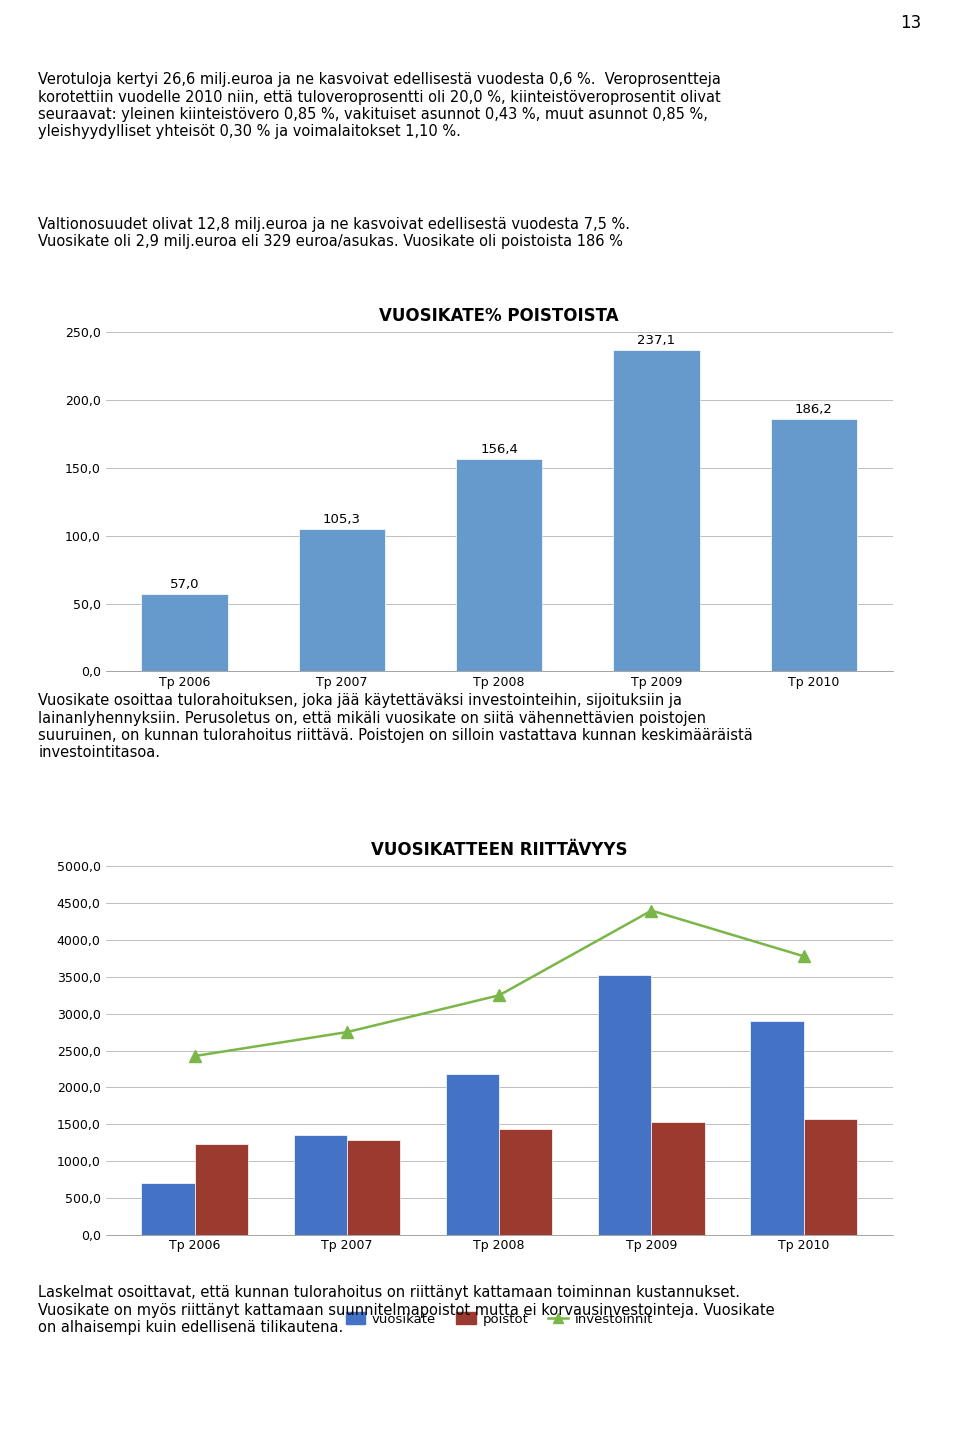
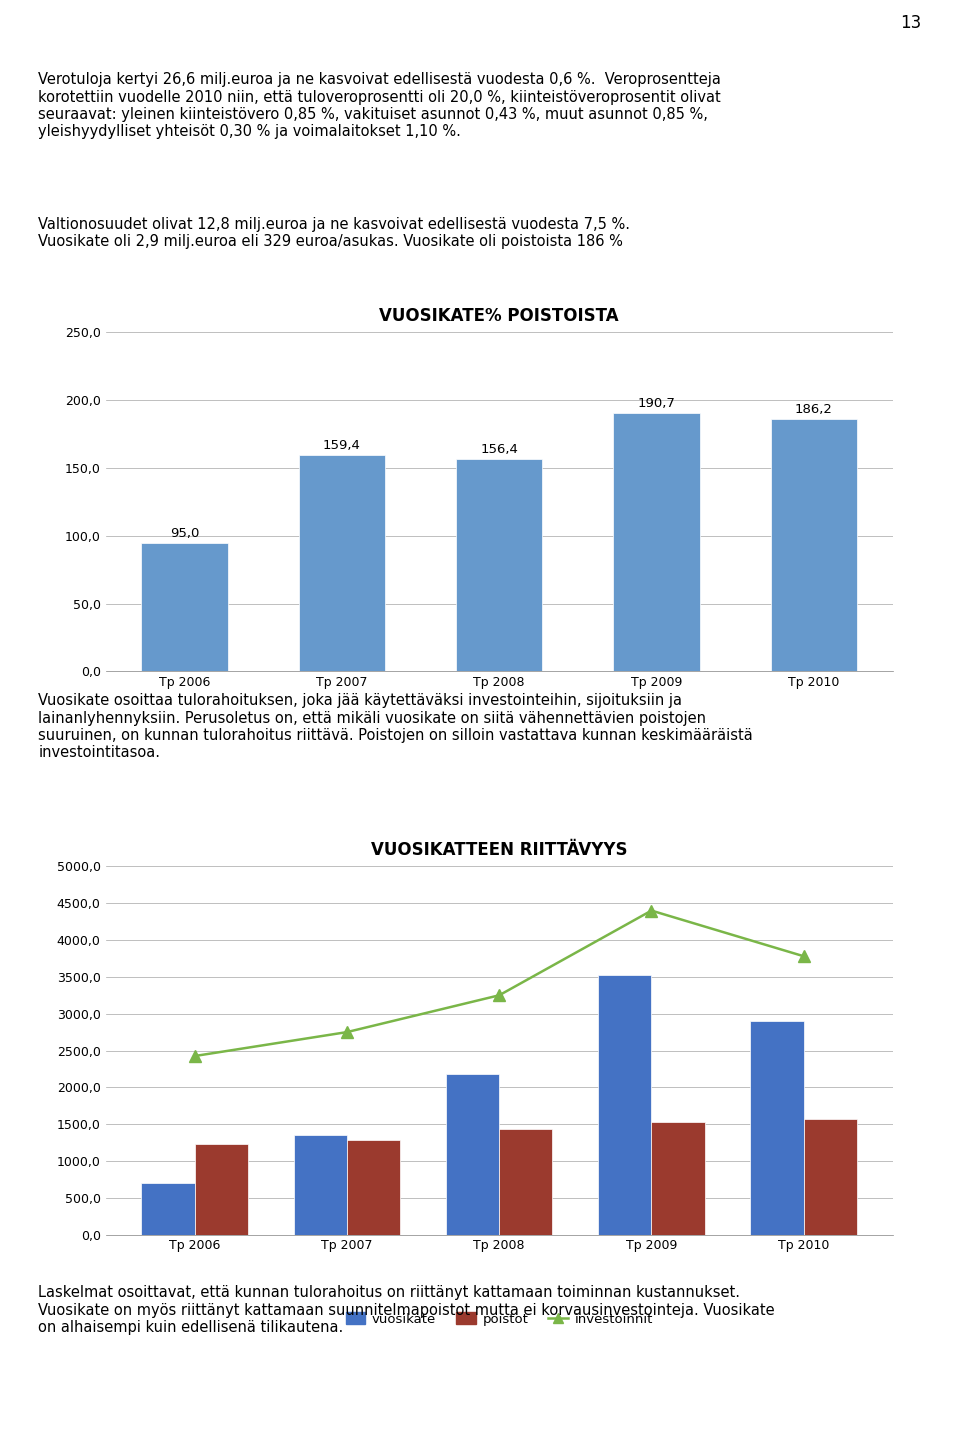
VUOSIKATE% POISTOISTA/Tp 2006: 57,0 -> 95,0
VUOSIKATE% POISTOISTA/Tp 2007: 105,3 -> 159,4
VUOSIKATE% POISTOISTA/Tp 2009: 237,1 -> 190,7
